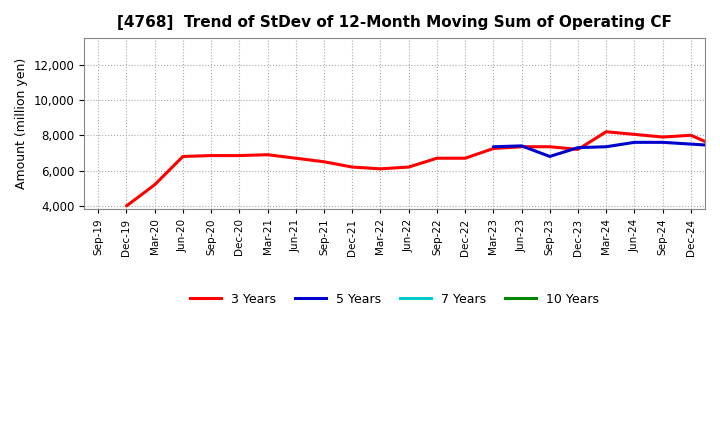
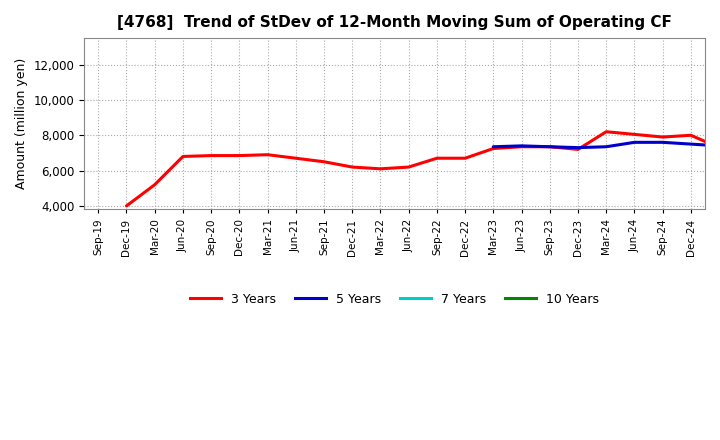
5 Years/Sep-23: 6,800 -> 7,400
